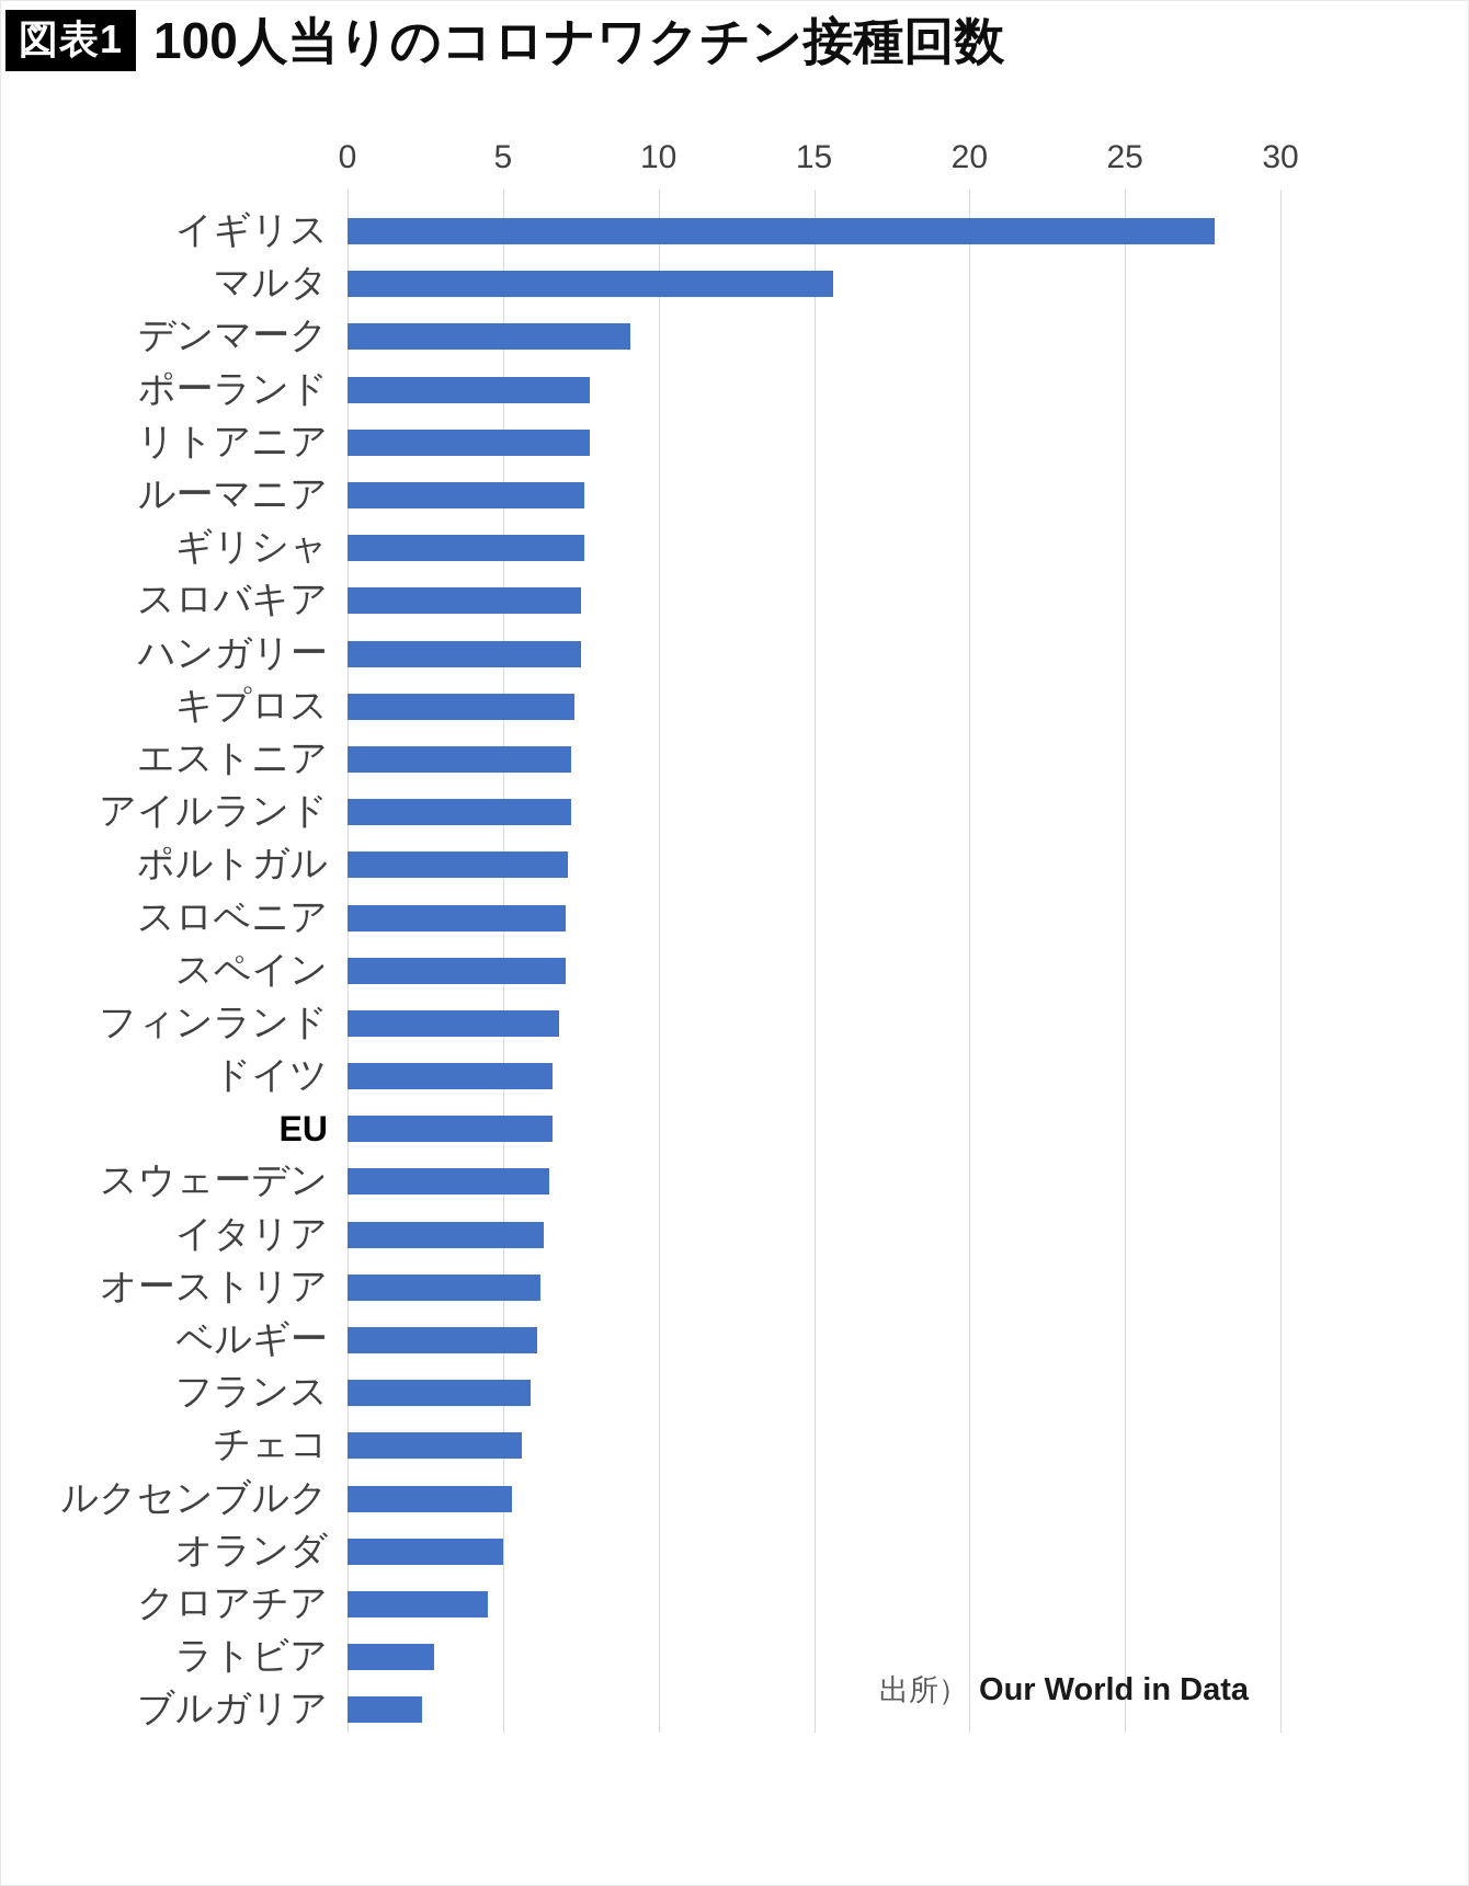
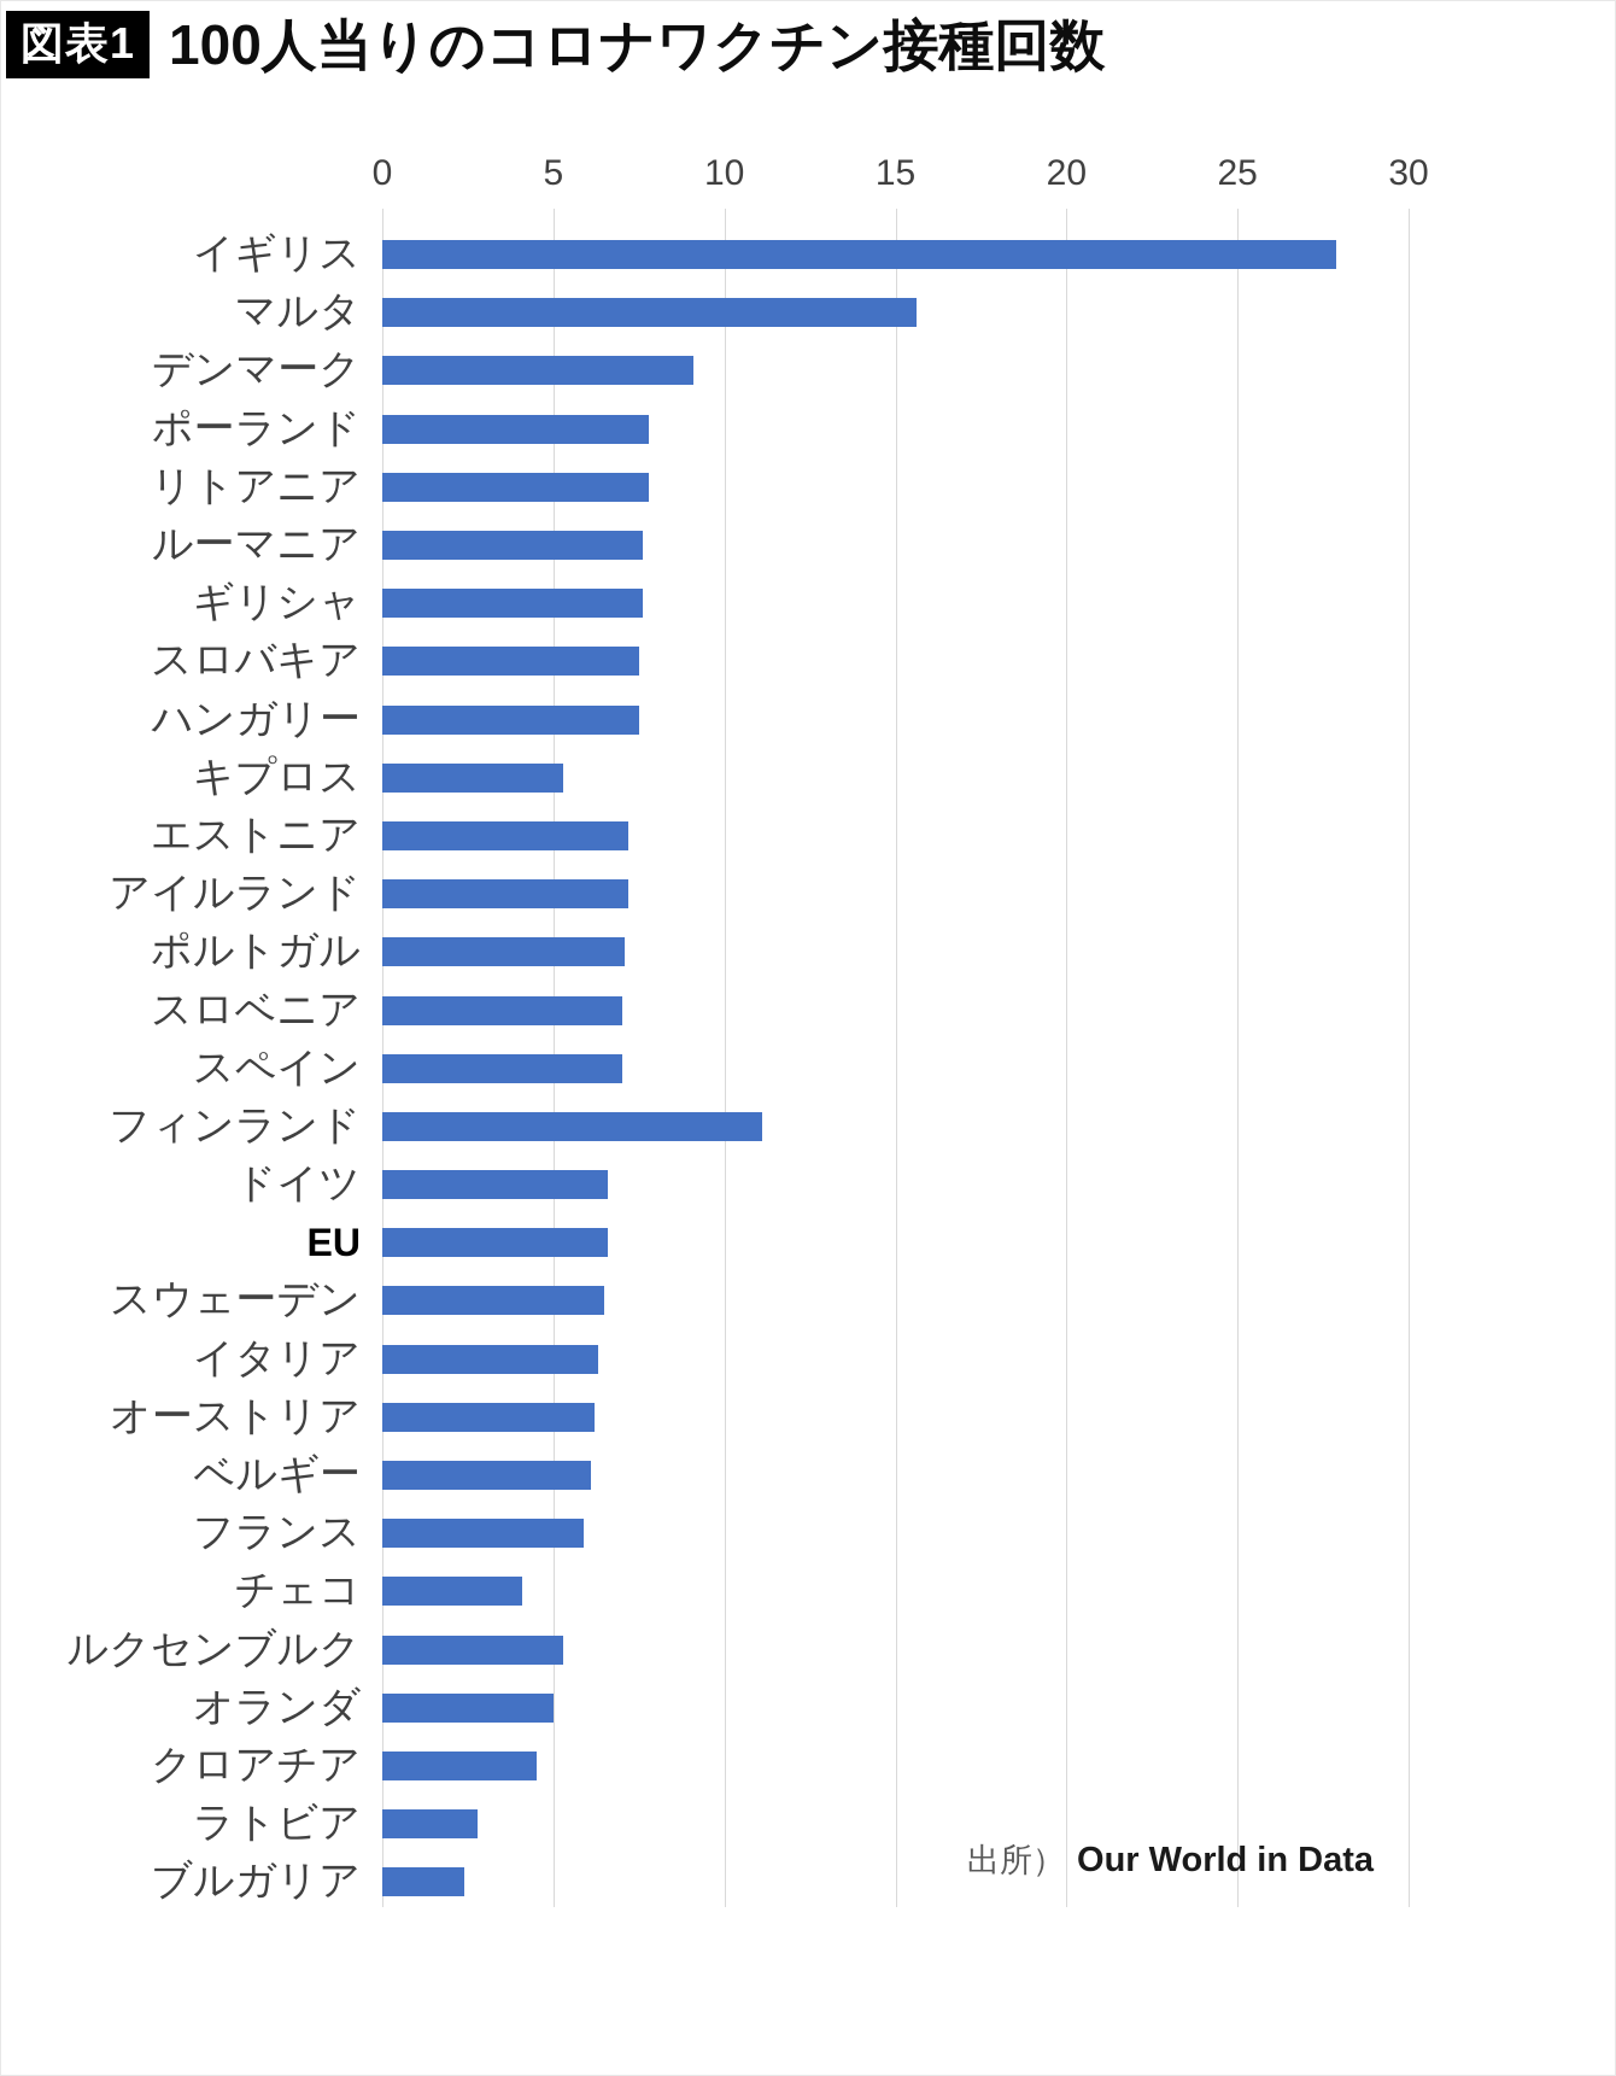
キプロス: 7.3 -> 5.3
フィンランド: 6.8 -> 11.1
チェコ: 5.6 -> 4.1
